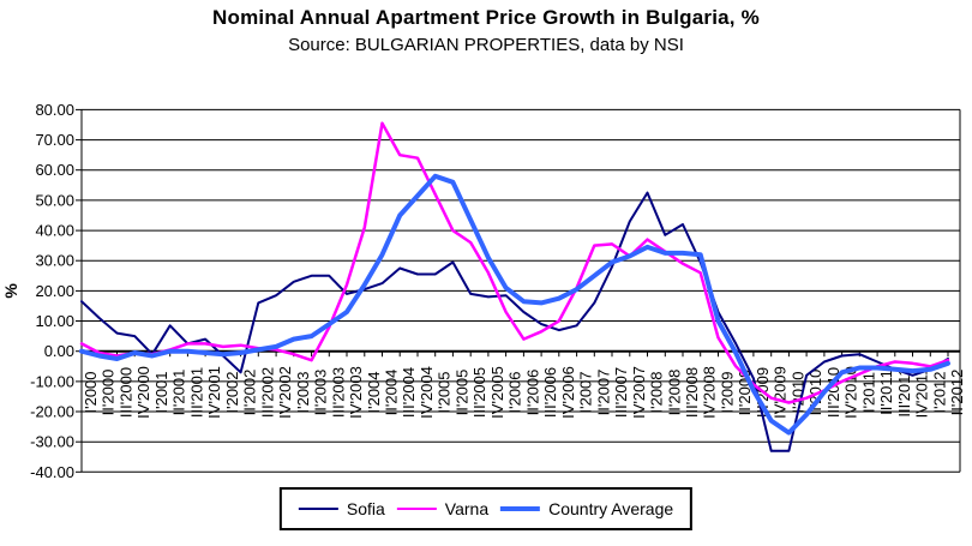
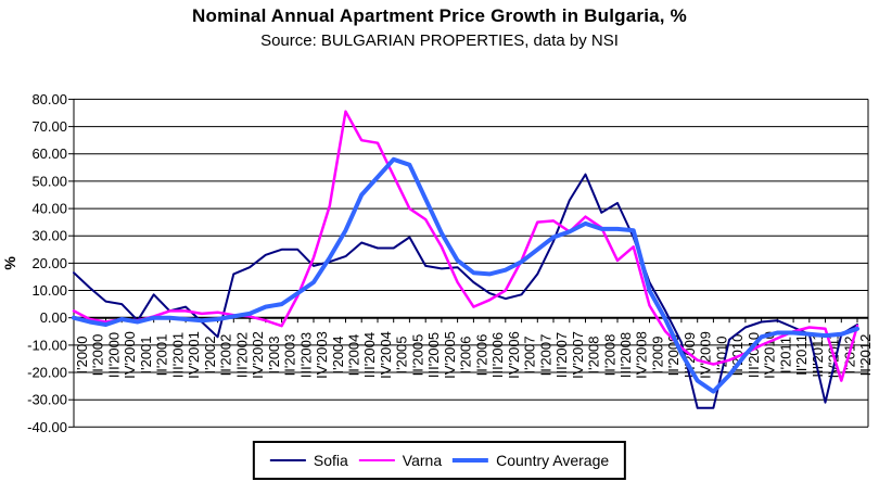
Varna/III'2008: 29 -> 21
Sofia/IV'2011: -8 -> -31
Varna/I'2012: -5 -> -23
